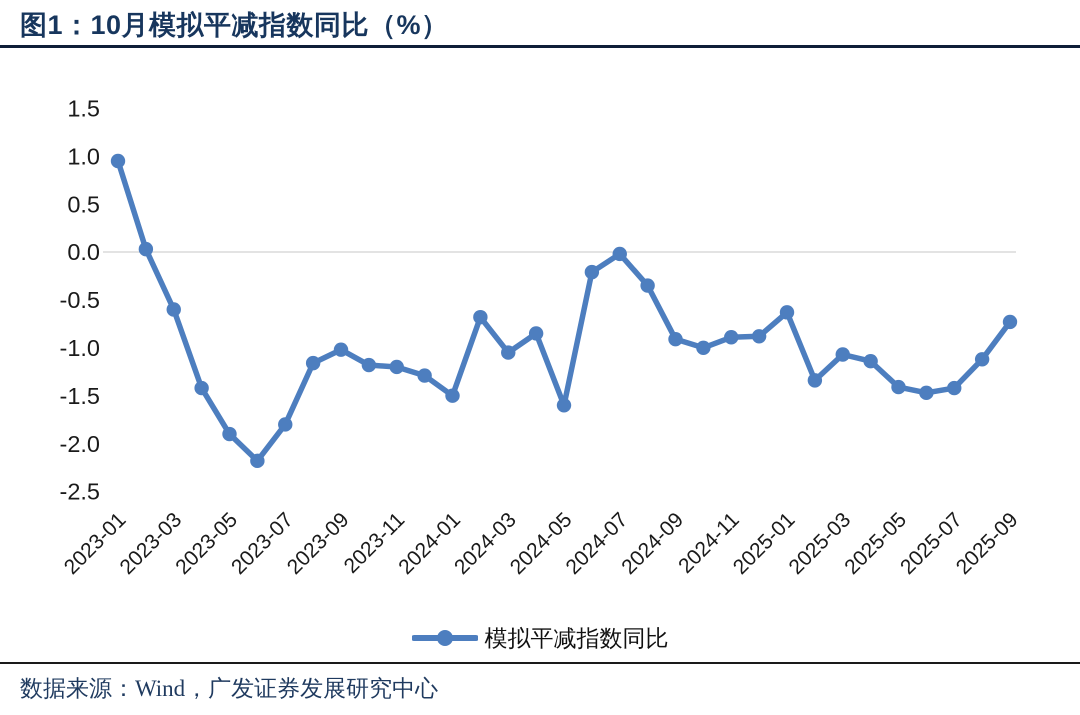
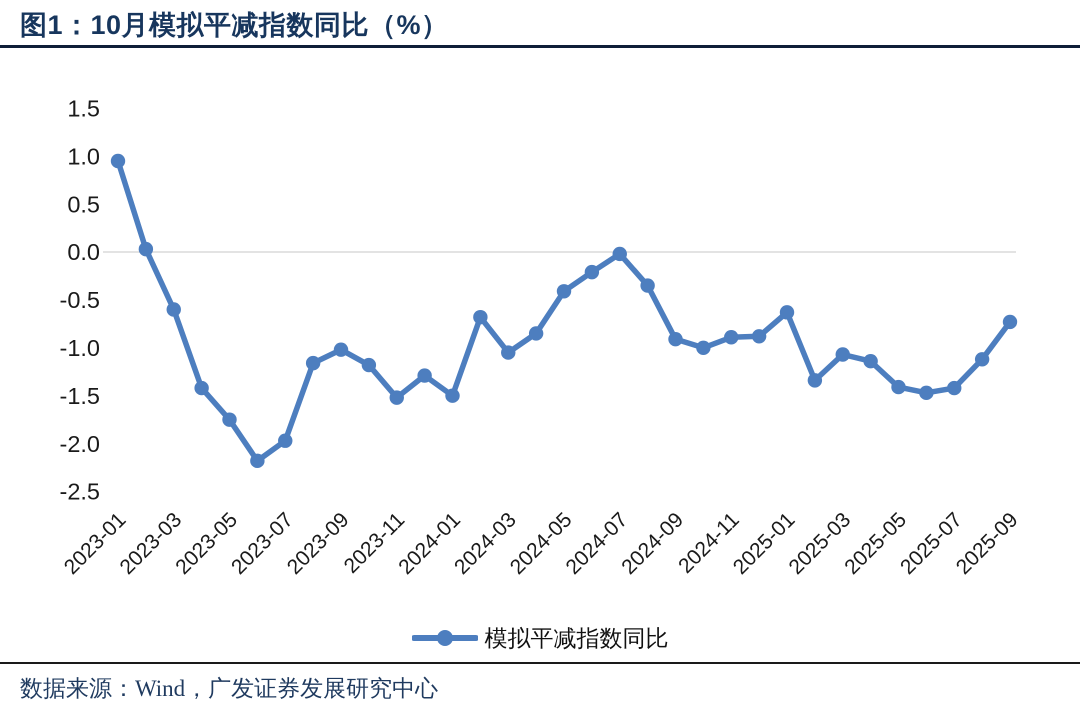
2023-05: -1.9 -> -1.8
2023-07: -1.8 -> -2.0
2023-11: -1.2 -> -1.5
2024-05: -1.6 -> -0.4
